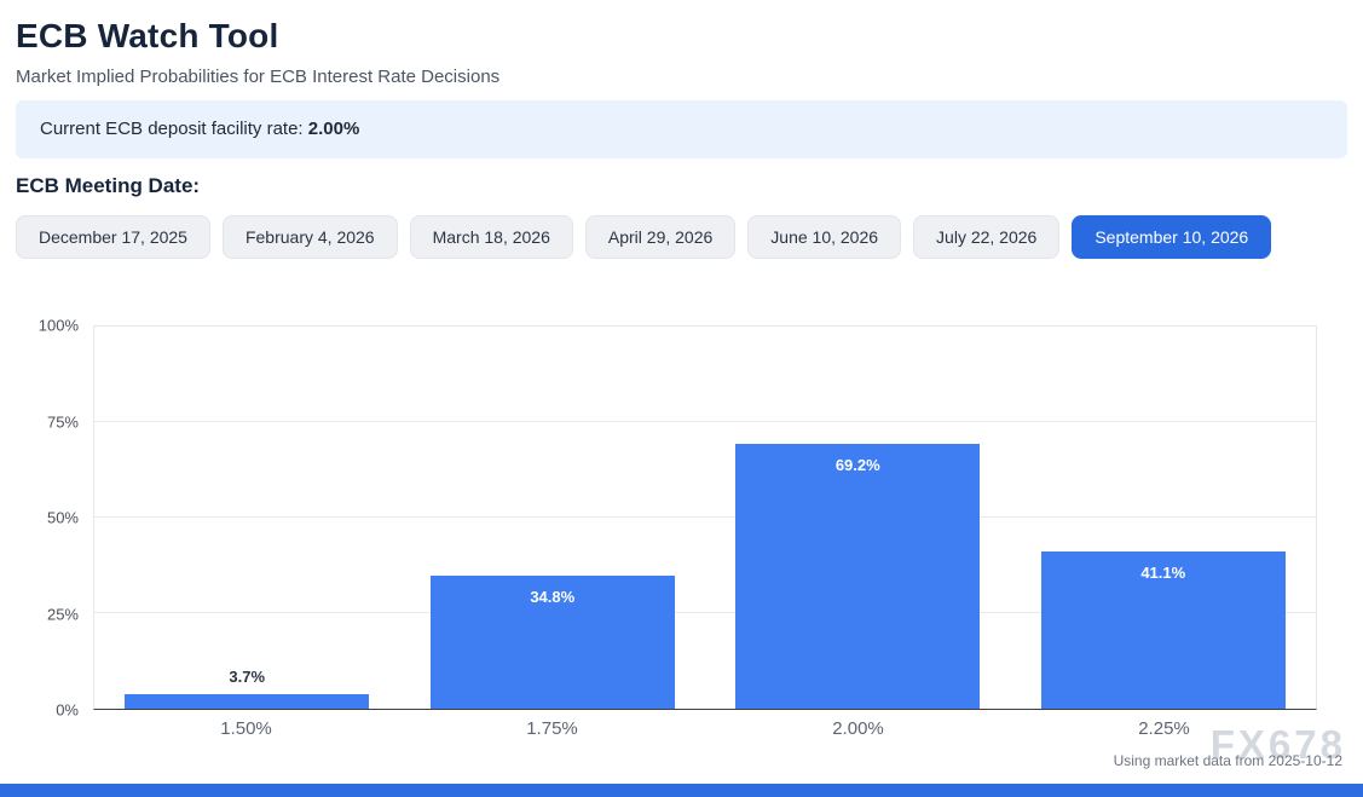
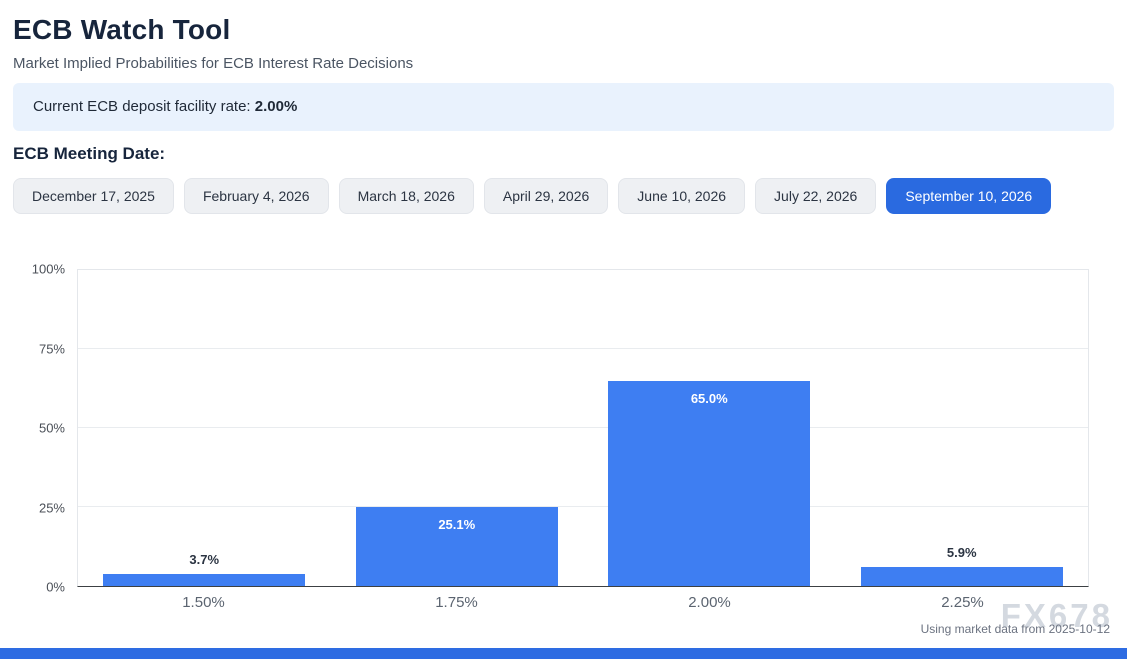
1.75%: 34.8% -> 25.1%
2.00%: 69.2% -> 65.0%
2.25%: 41.1% -> 5.9%
